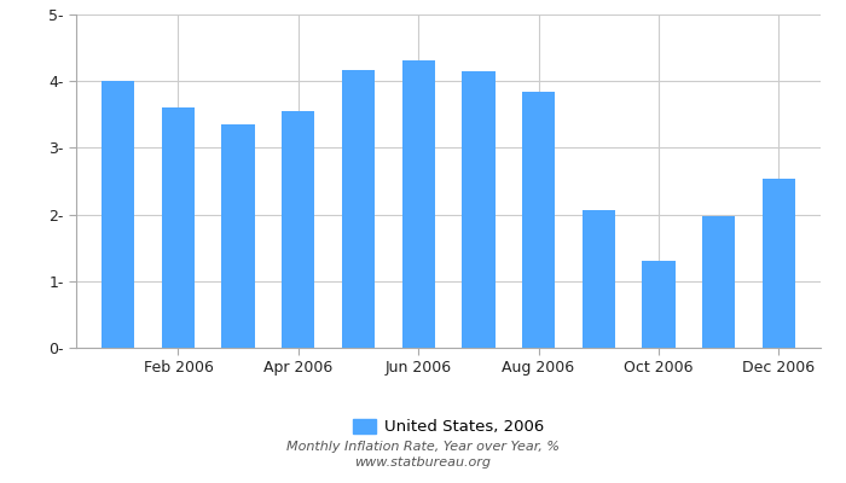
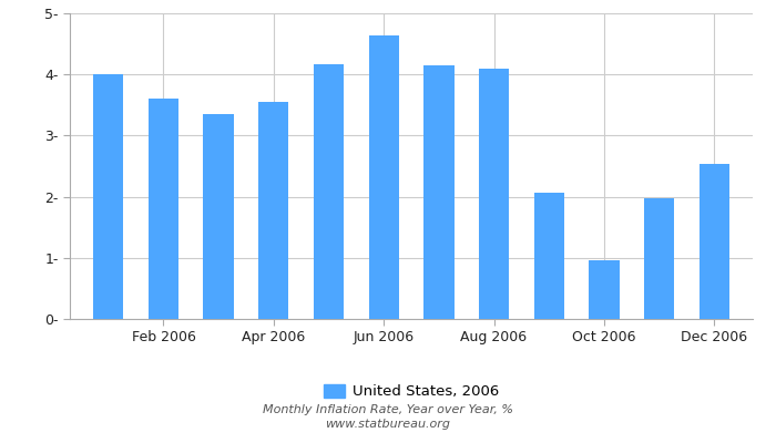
Jun 2006: 4.32- -> 4.64-
Aug 2006: 3.84- -> 4.10-
Oct 2006: 1.31- -> 0.96-
